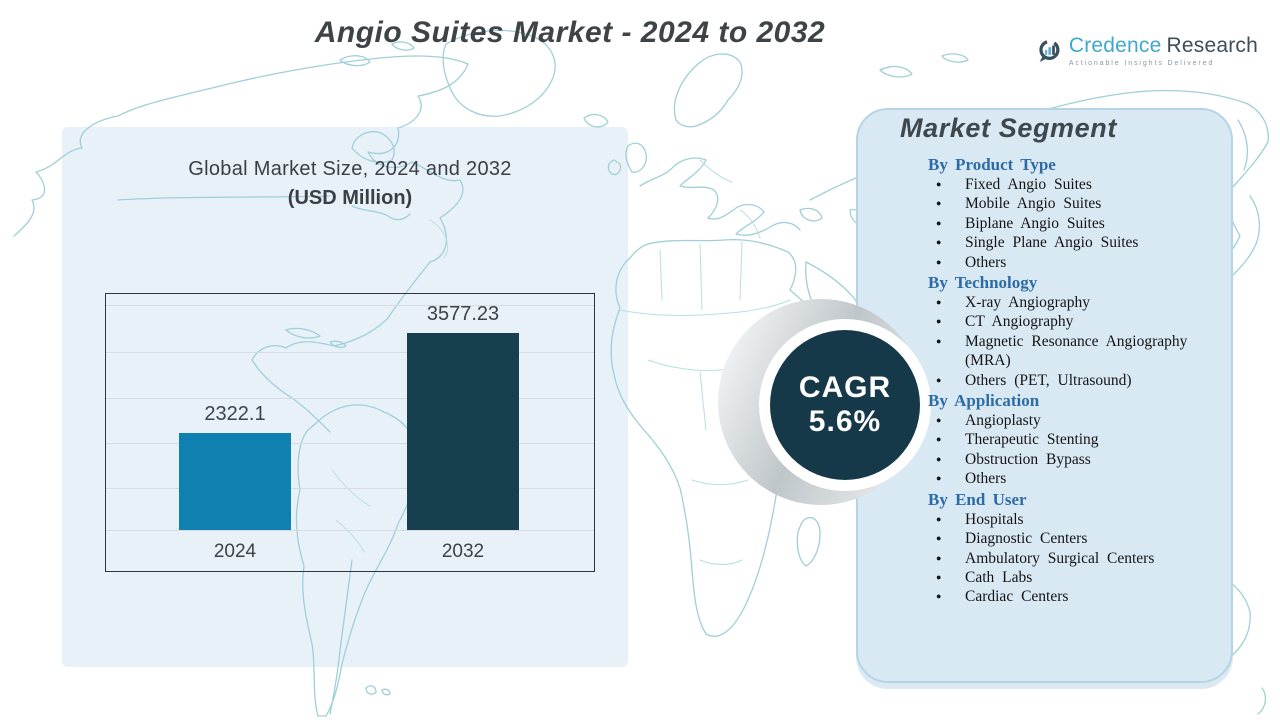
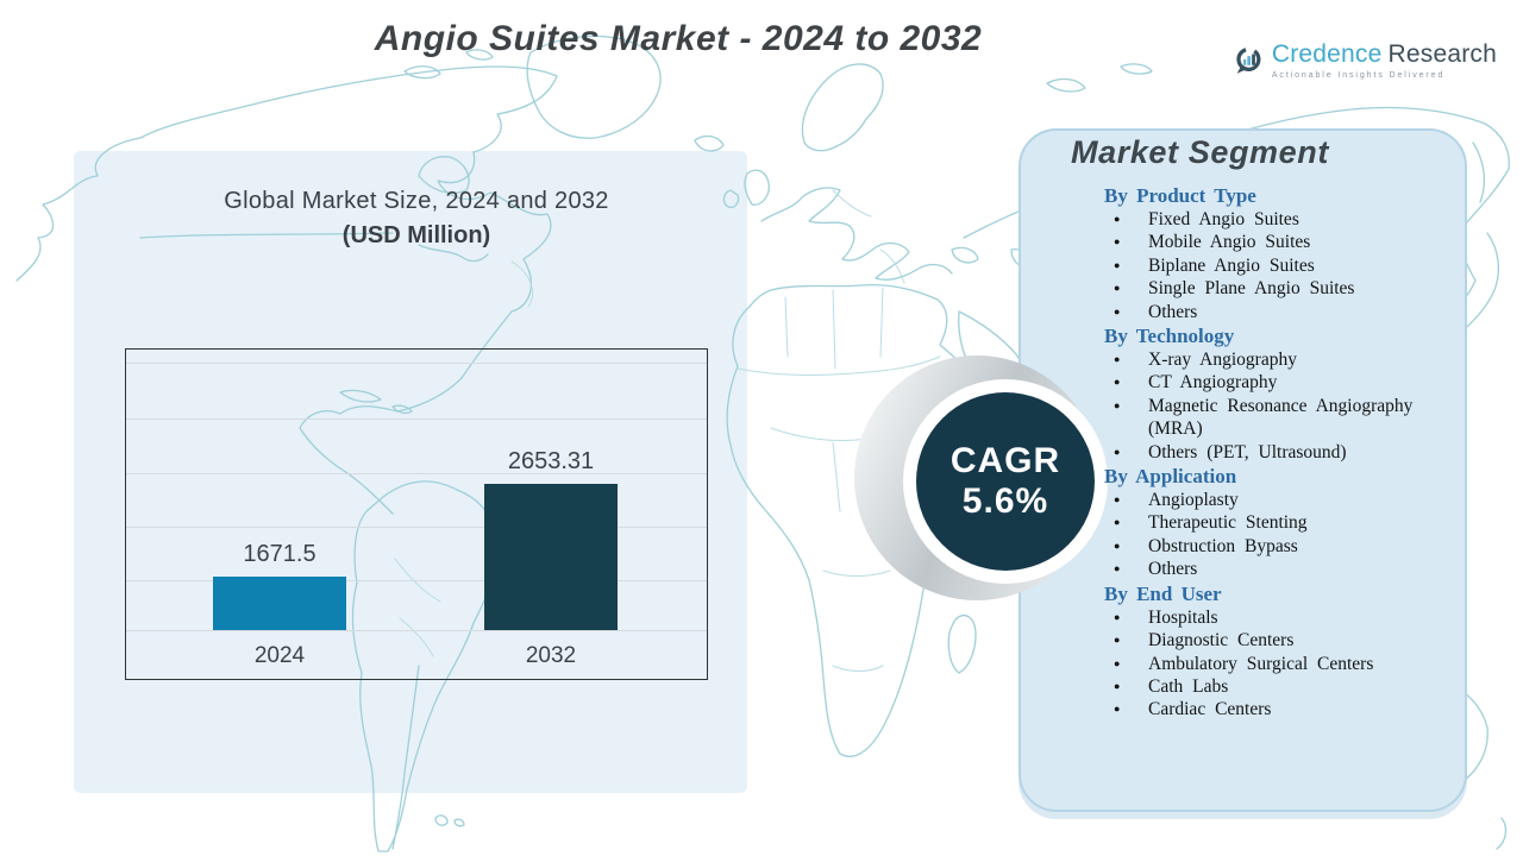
2024: 2322.1 -> 1671.5
2032: 3577.23 -> 2653.31
